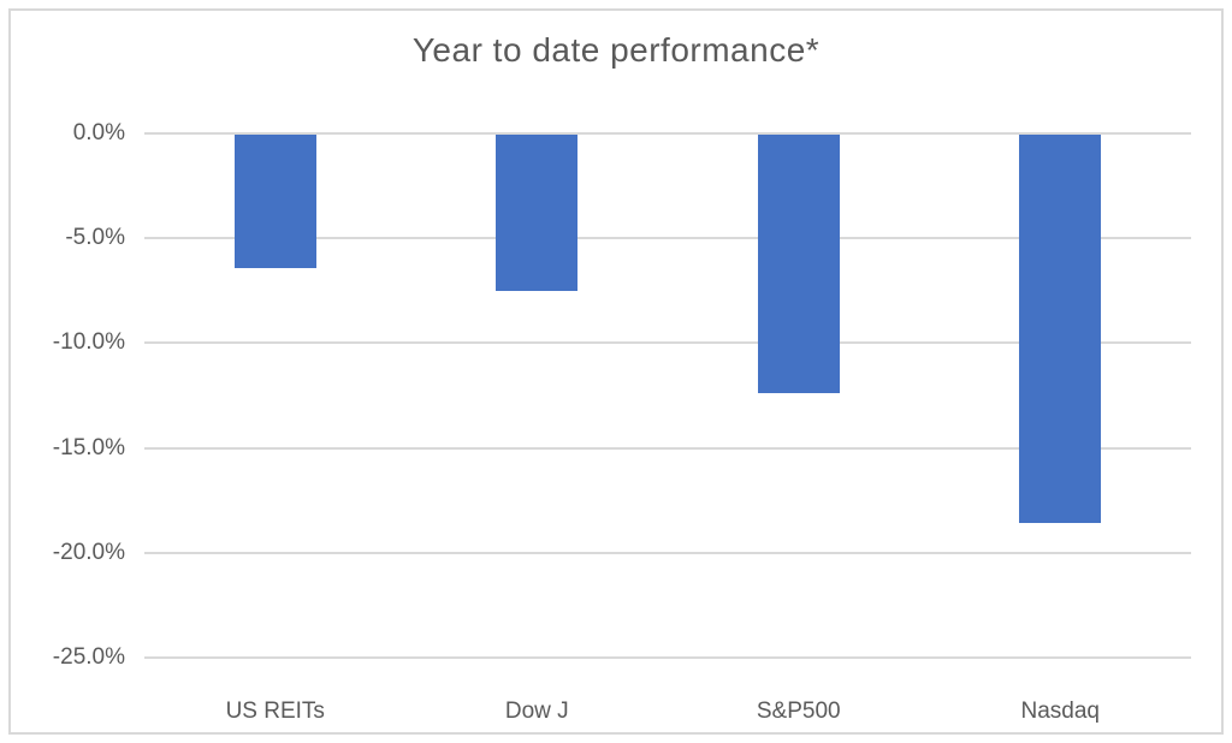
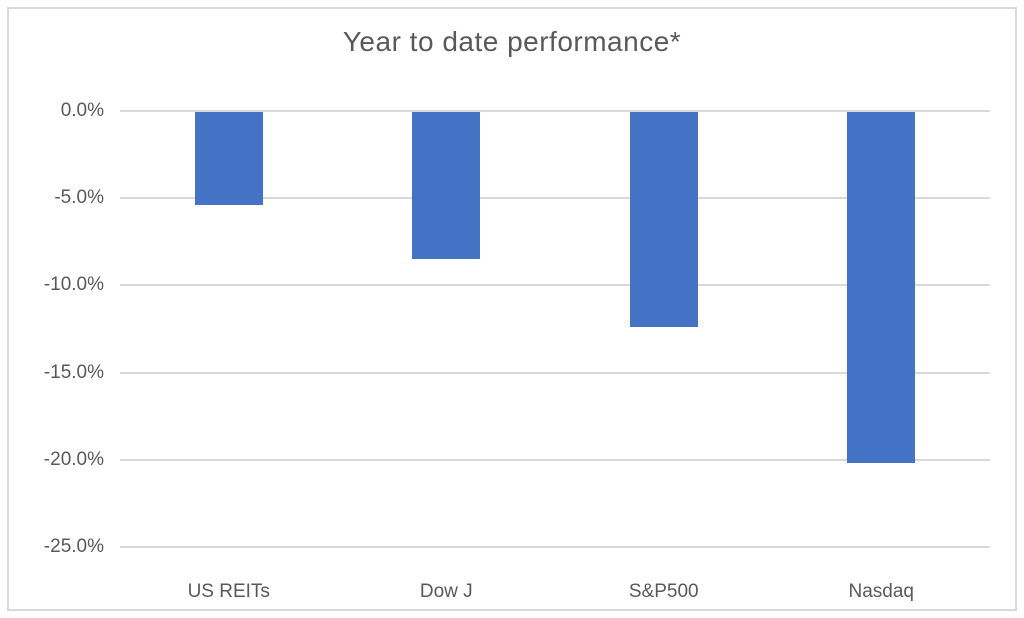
US REITs: -6.4% -> -5.4%
Dow J: -7.5% -> -8.5%
Nasdaq: -18.6% -> -20.2%
